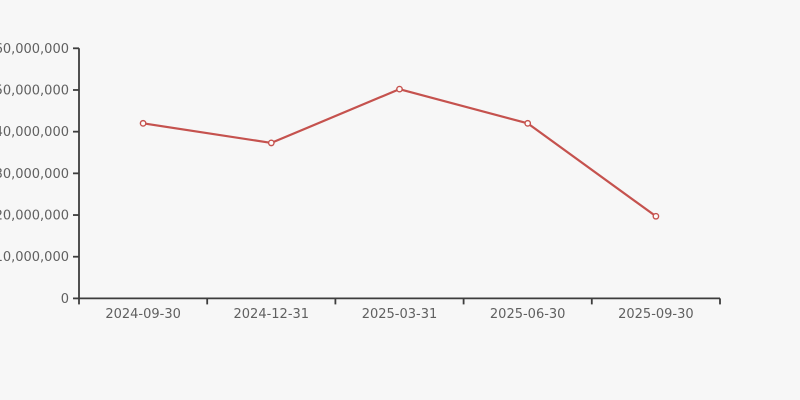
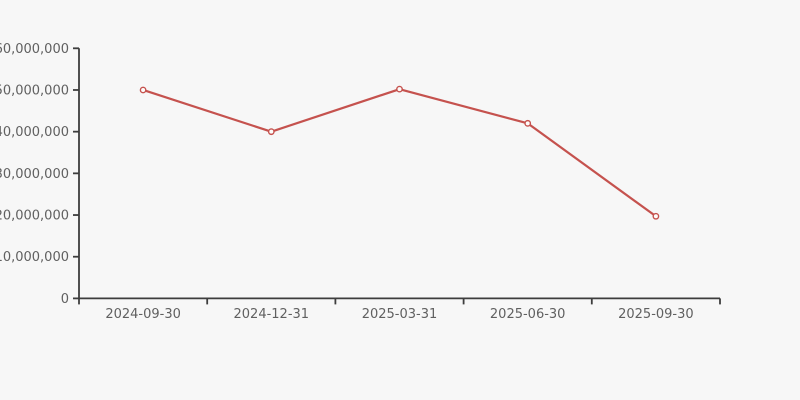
2024-09-30: 42000000 -> 50000000
2024-12-31: 37000000 -> 40000000
